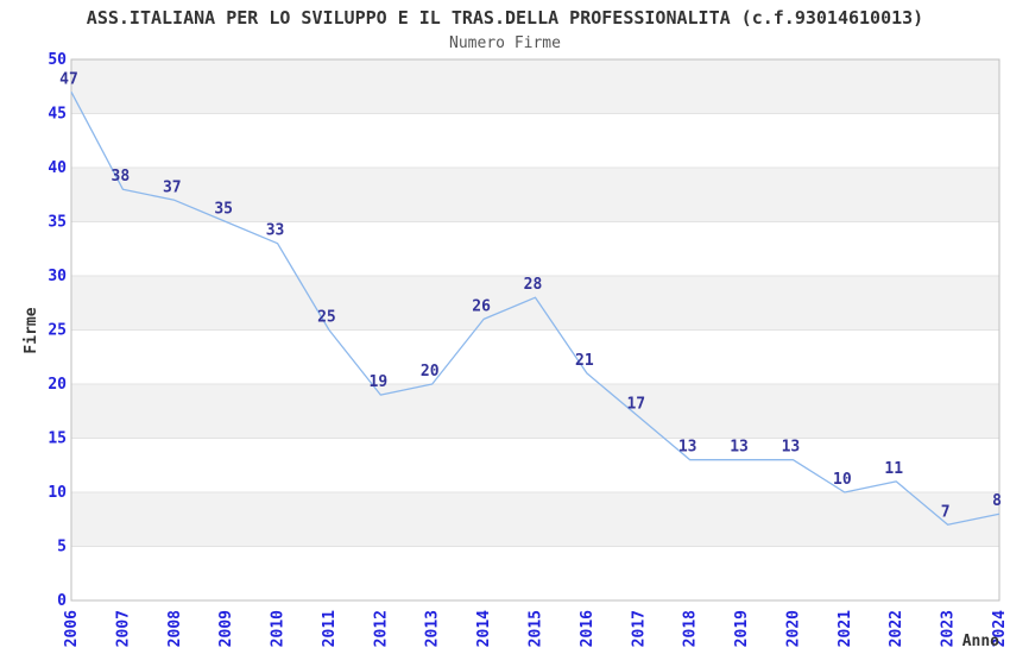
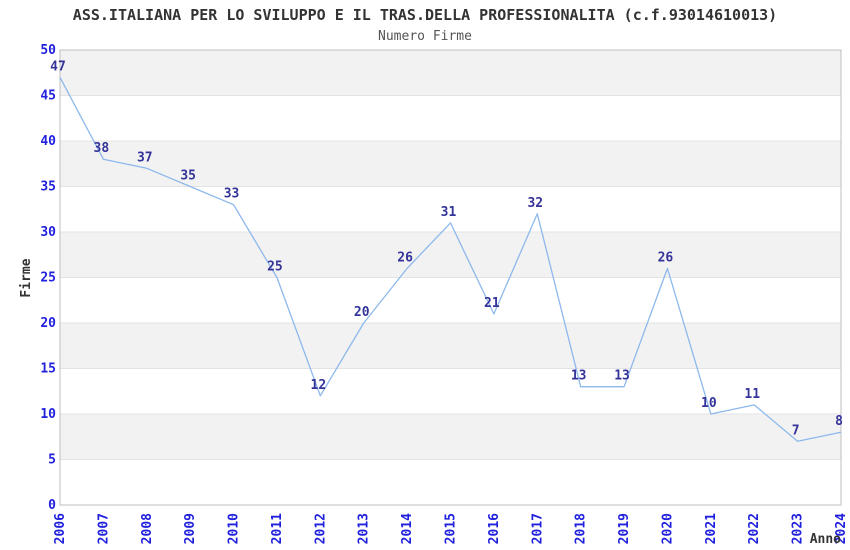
2012: 19 -> 12
2015: 28 -> 31
2017: 17 -> 32
2020: 13 -> 26
